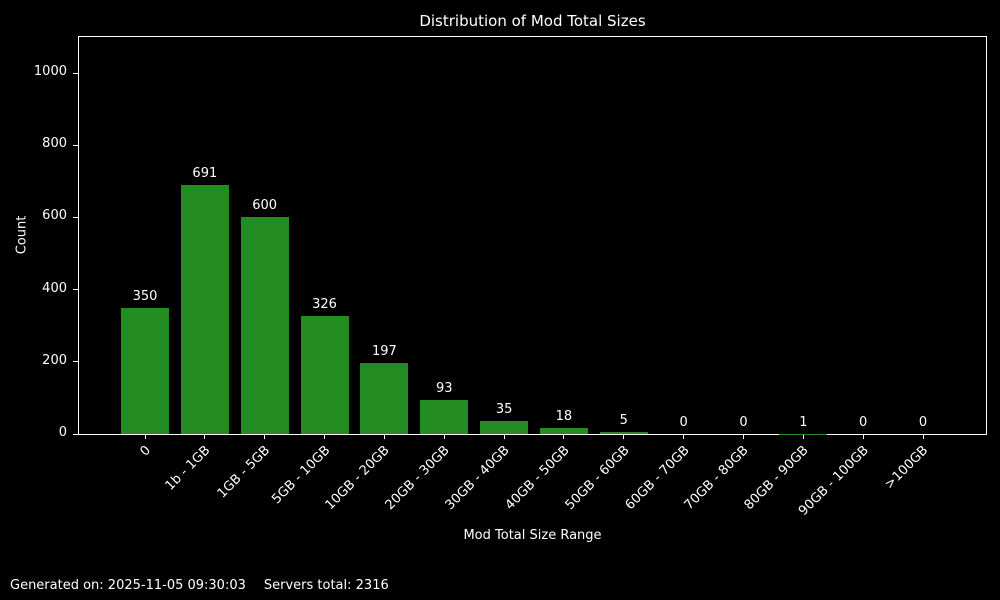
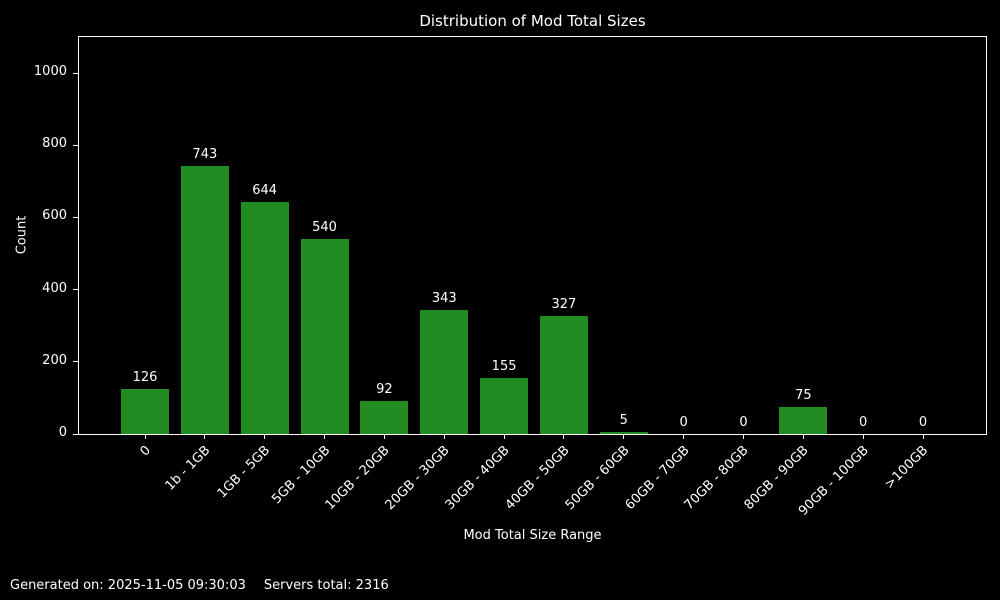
0: 350 -> 126
1b - 1GB: 691 -> 743
1GB - 5GB: 600 -> 644
5GB - 10GB: 326 -> 540
10GB - 20GB: 197 -> 92
20GB - 30GB: 93 -> 343
30GB - 40GB: 35 -> 155
40GB - 50GB: 18 -> 327
80GB - 90GB: 1 -> 75
